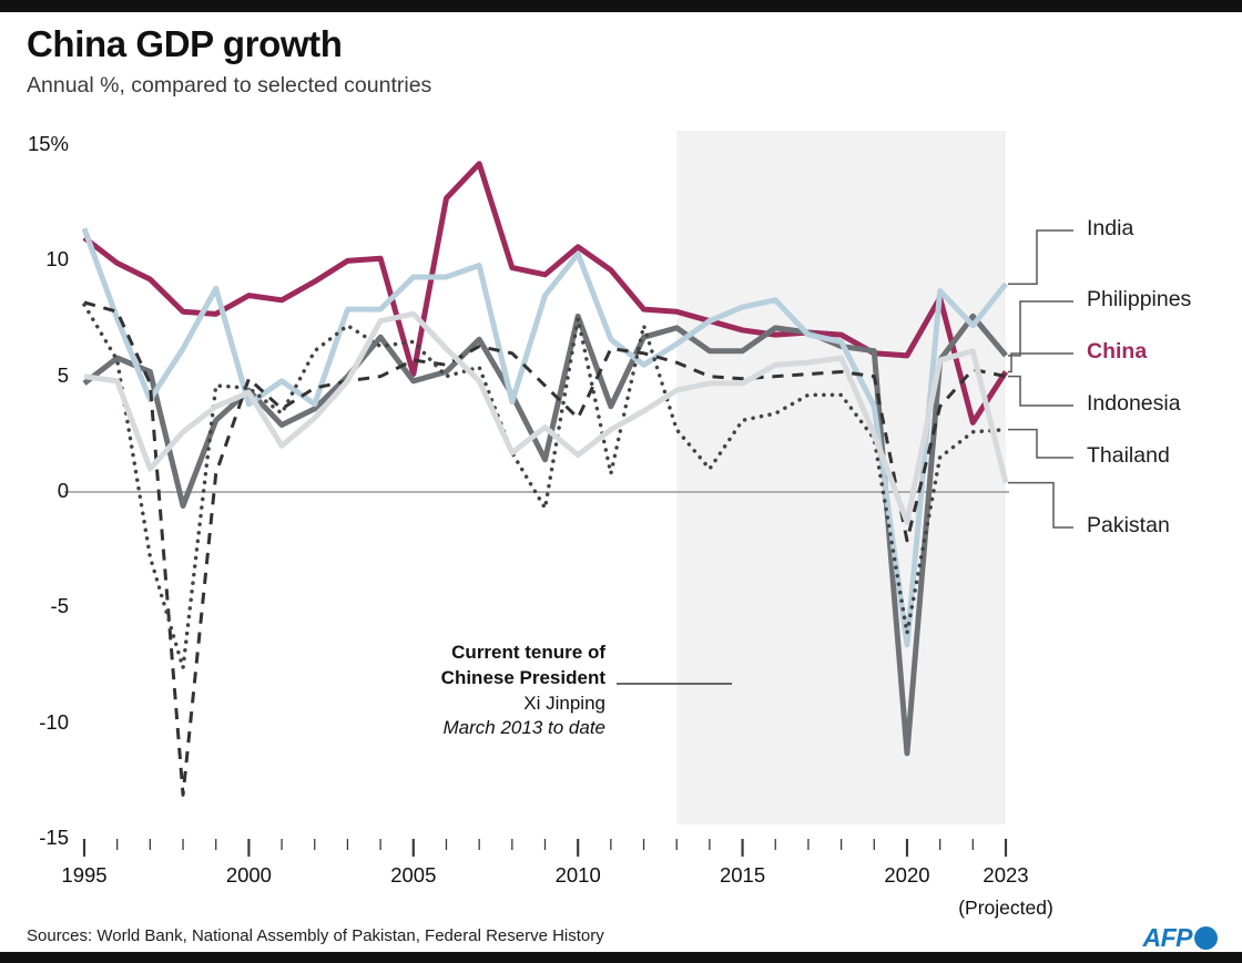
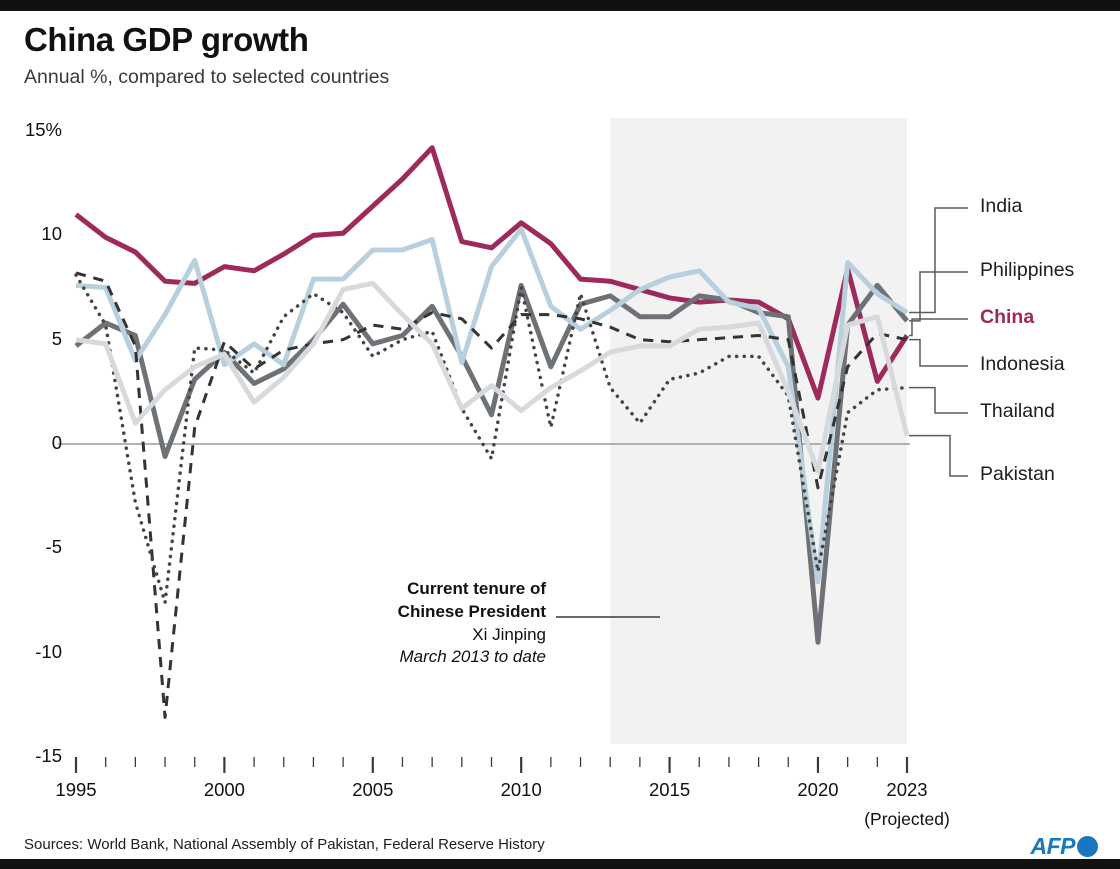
India/1995: 11.4% -> 7.6%
China/2005: 5.1% -> 11.4%
Thailand/2005: 6.5% -> 4.2%
Indonesia/2010: 3.2% -> 6.2%
China/2020: 5.9% -> 2.2%
Philippines/2020: -11.3% -> -9.5%
India/2023: 9.0% -> 6.3%
